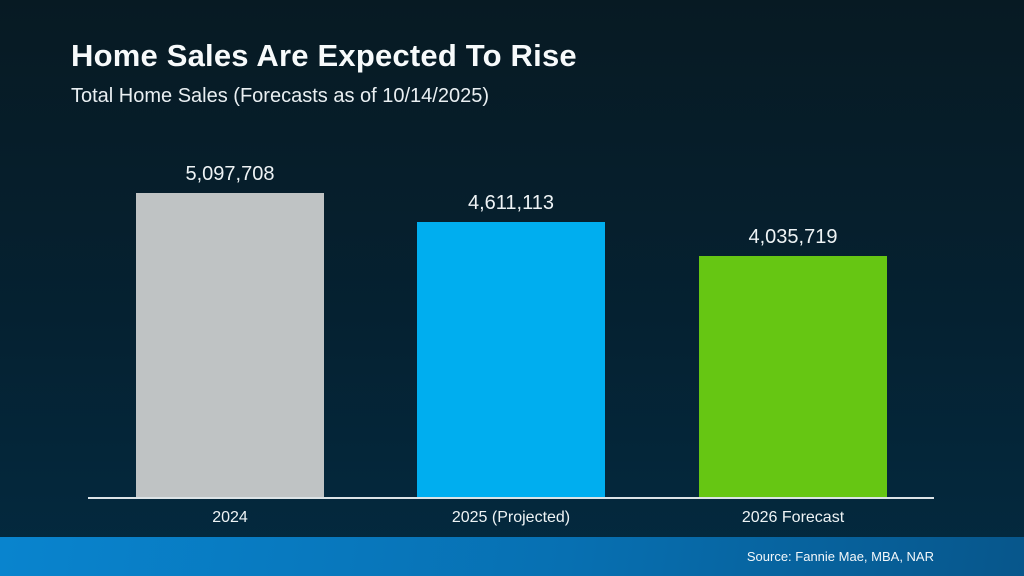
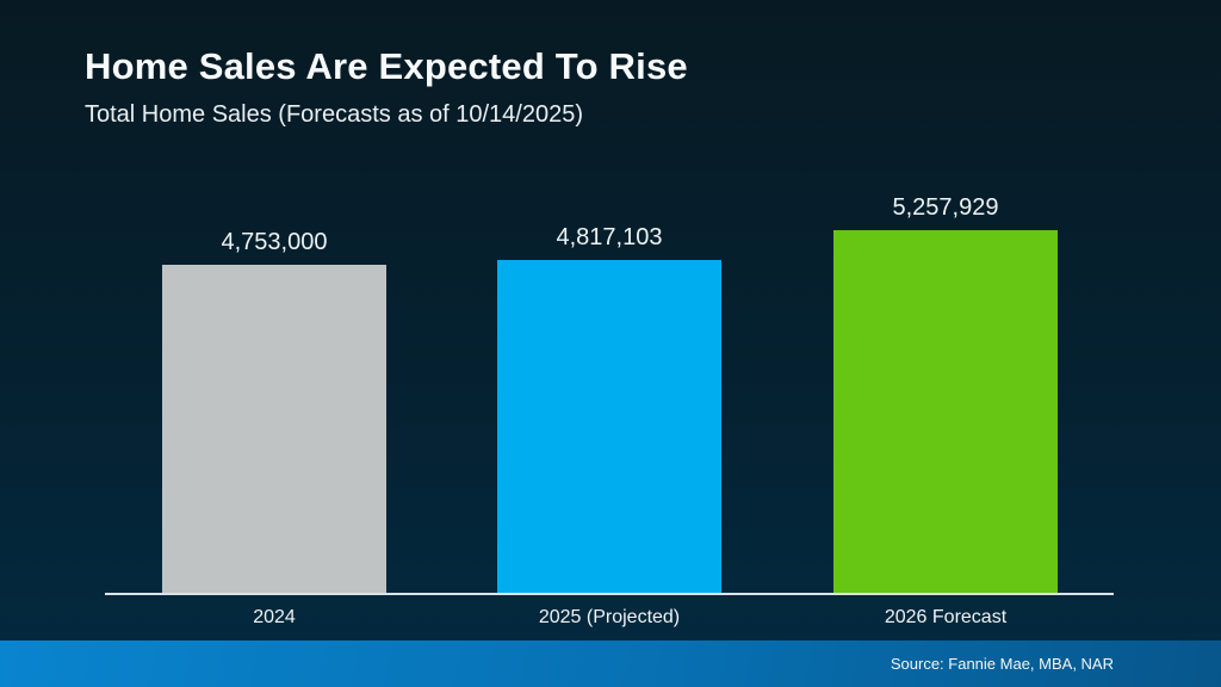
2024: 5,097,708 -> 4,753,000
2025 (Projected): 4,611,113 -> 4,817,103
2026 Forecast: 4,035,719 -> 5,257,929
